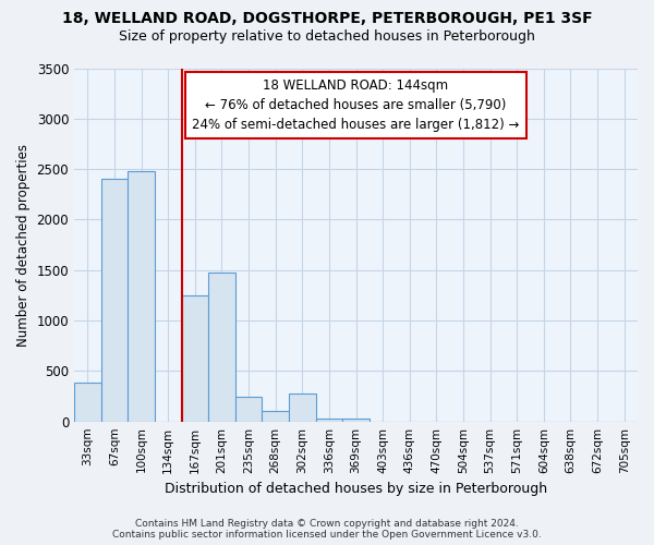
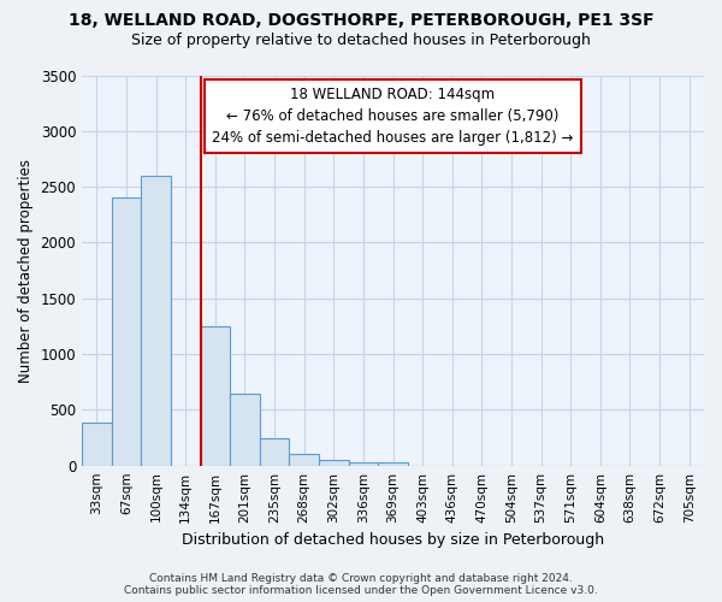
100sqm: 2480 -> 2600
201sqm: 1480 -> 640
302sqm: 280 -> 50
